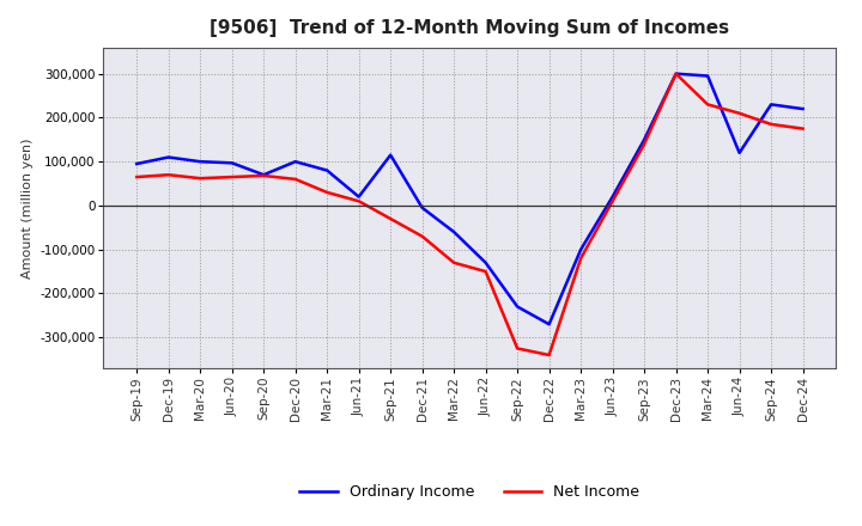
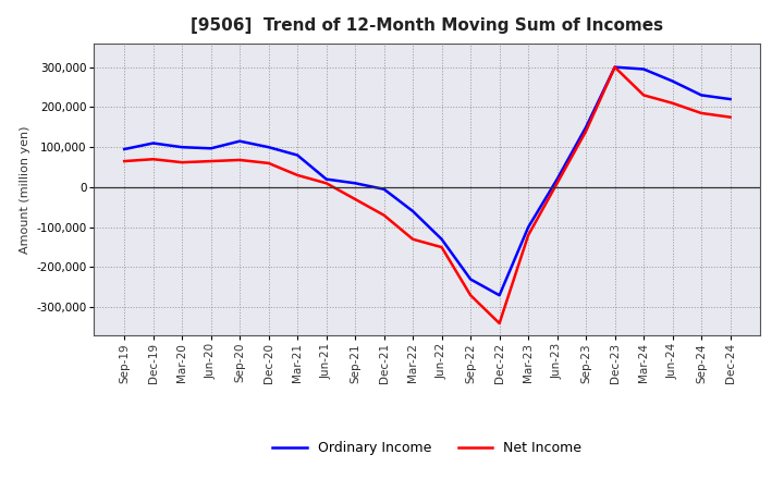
Ordinary Income/Sep-20: 70,000 -> 115,000
Ordinary Income/Sep-21: 115,000 -> 10,000
Net Income/Sep-22: -325,000 -> -270,000
Ordinary Income/Jun-24: 120,000 -> 265,000
